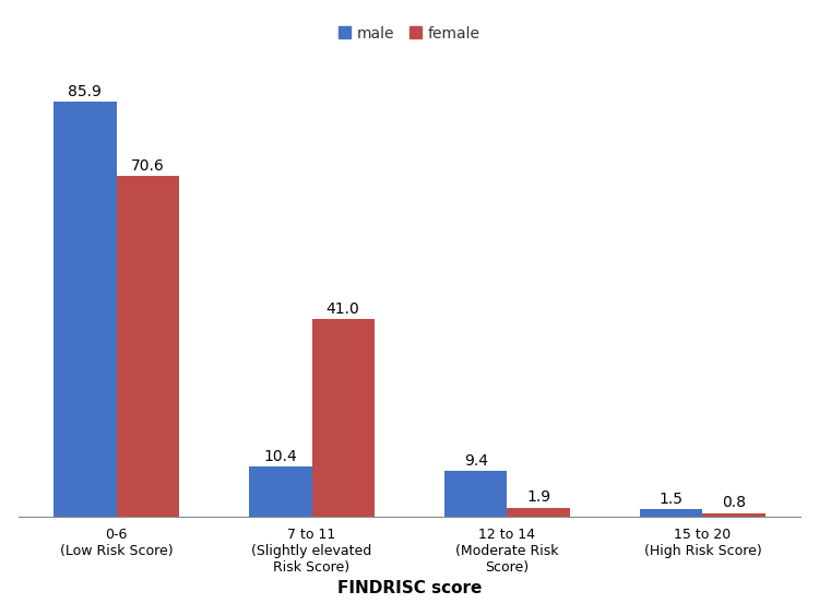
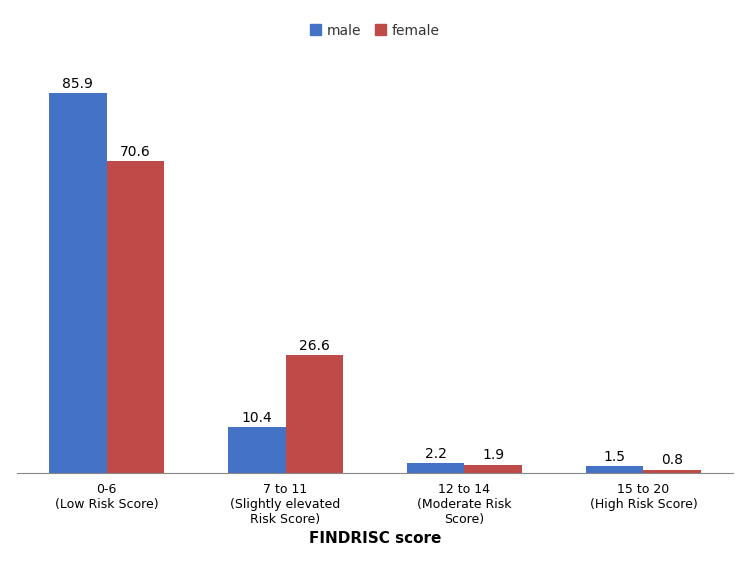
female/7 to 11 (Slightly elevated Risk Score): 41.0 -> 26.6
male/12 to 14 (Moderate Risk Score): 9.4 -> 2.2
